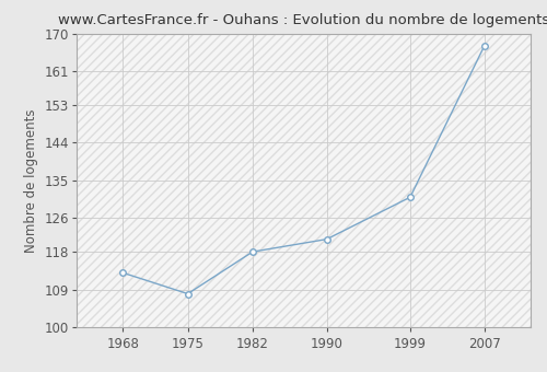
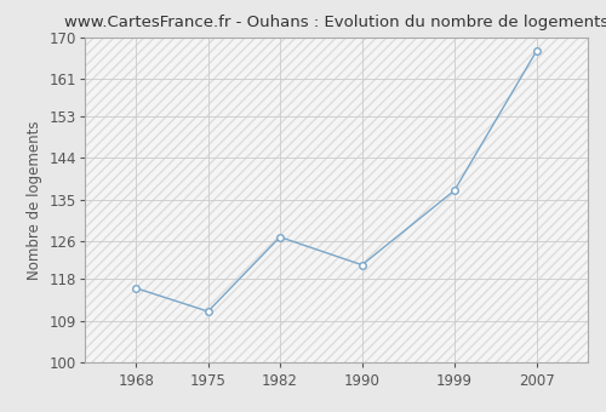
1968: 113 -> 116
1975: 108 -> 111
1982: 118 -> 127
1999: 131 -> 137
